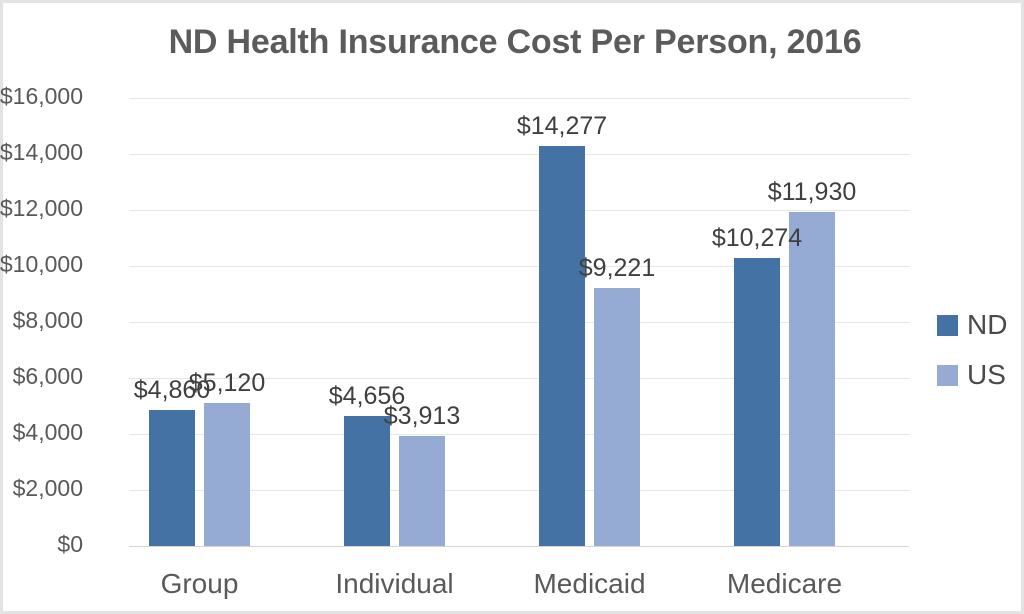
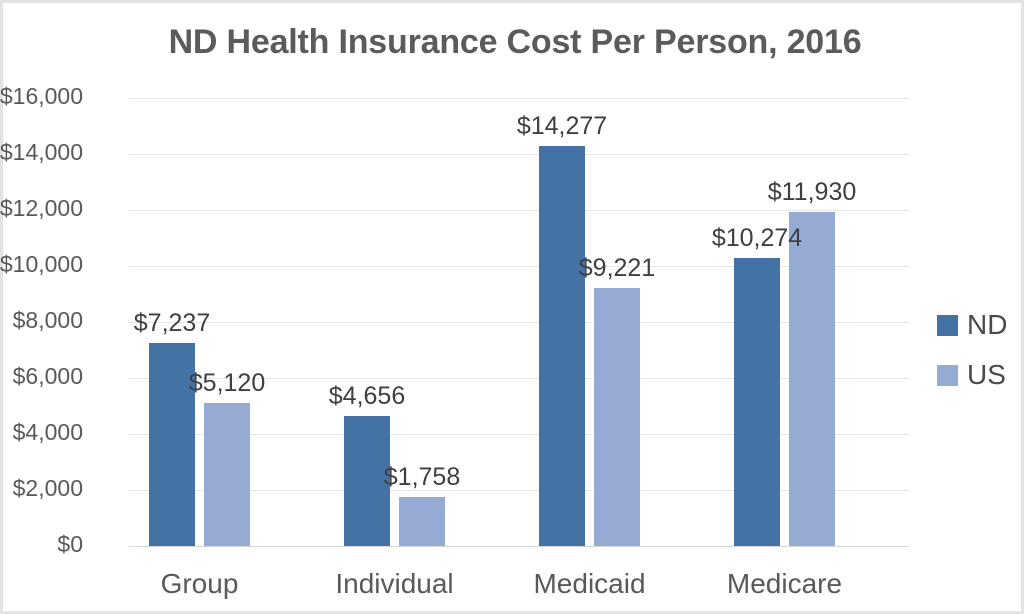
ND/Group: $4,860 -> $7,237
US/Individual: $3,913 -> $1,758
